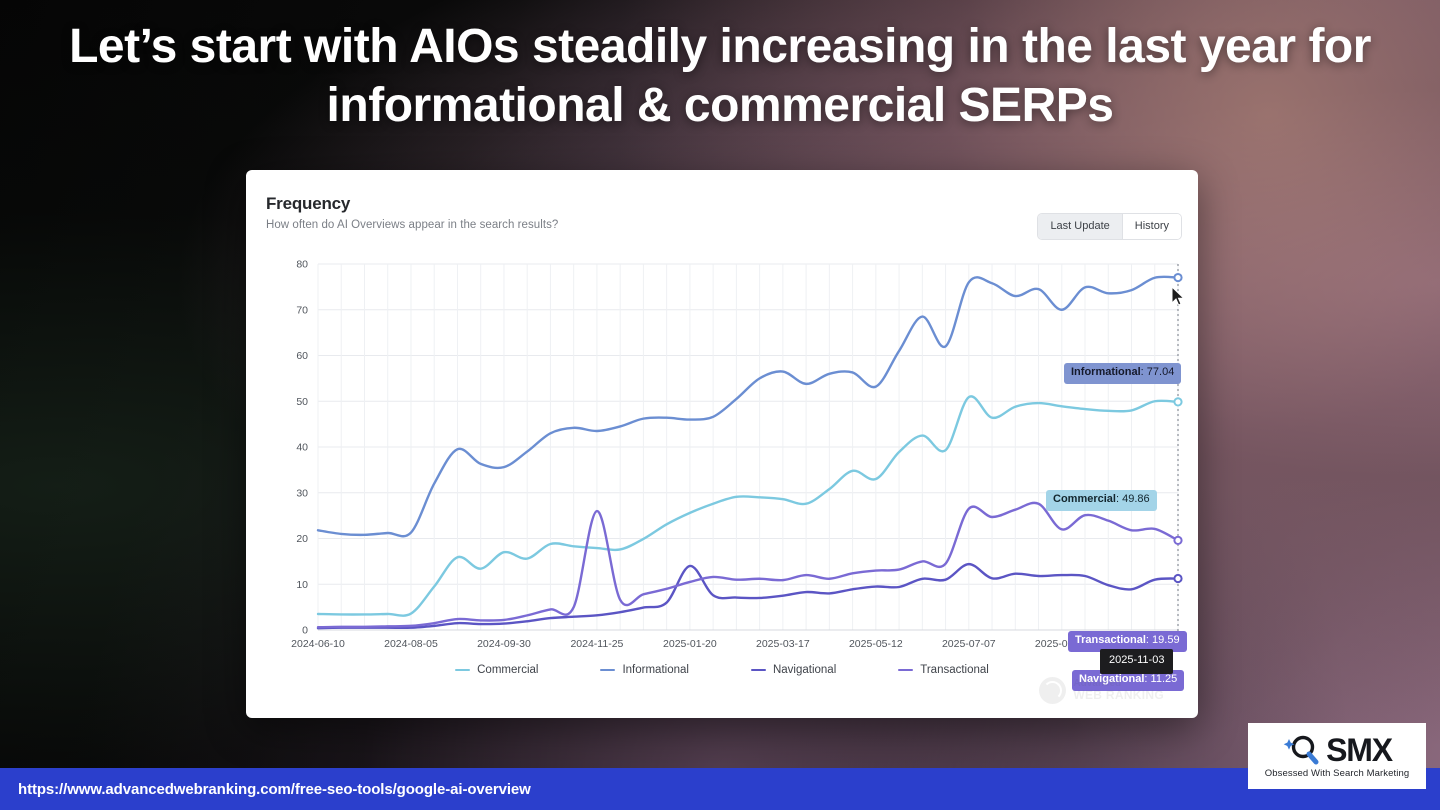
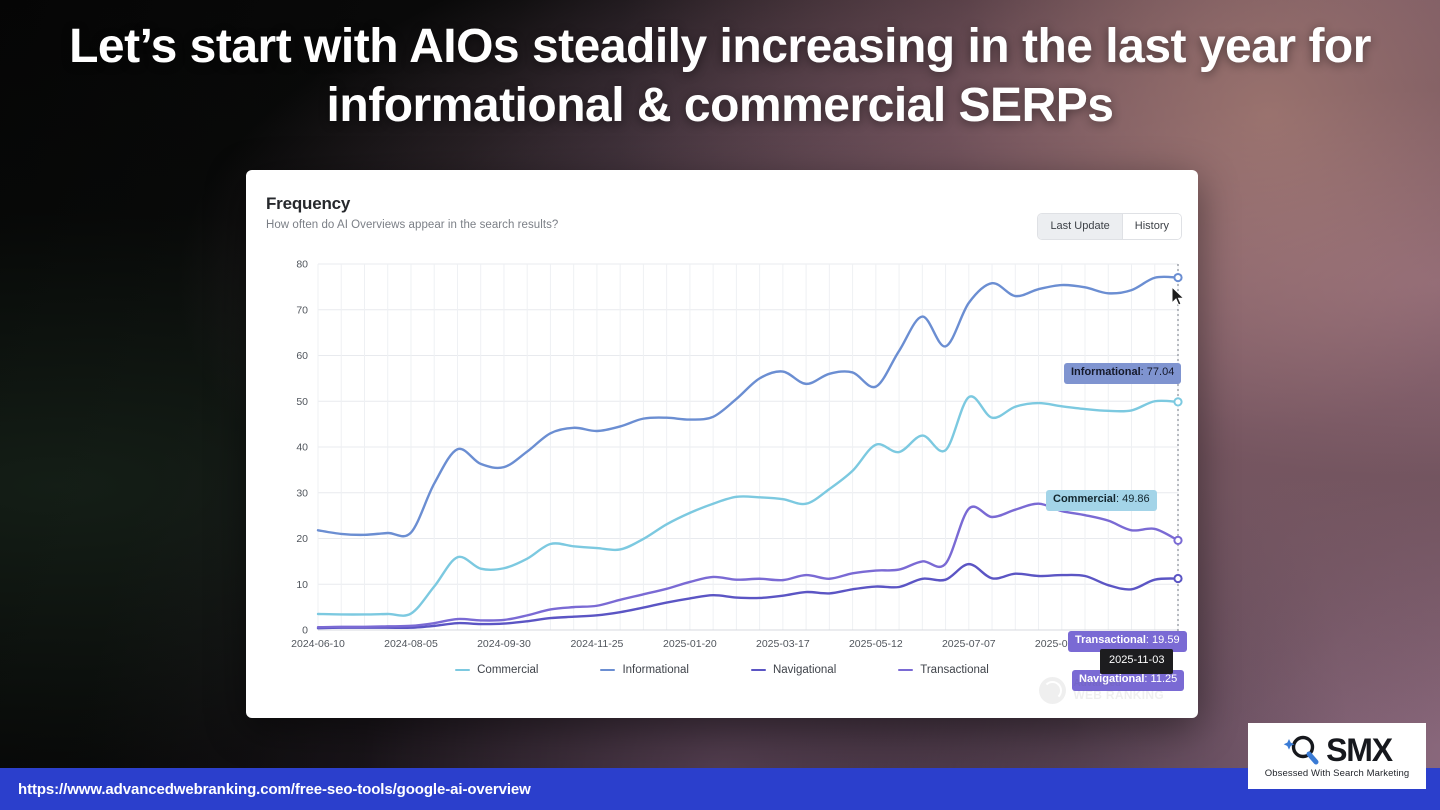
Commercial/2024-09-30: 17 -> 14
Transactional/2024-11-25: 26 -> 5
Navigational/2025-01-20: 14 -> 7
Commercial/2025-05-12: 33 -> 40
Informational/2025-07-07: 76 -> 72
Informational/2025-09-01: 70 -> 75
Transactional/2025-09-01: 22 -> 26
